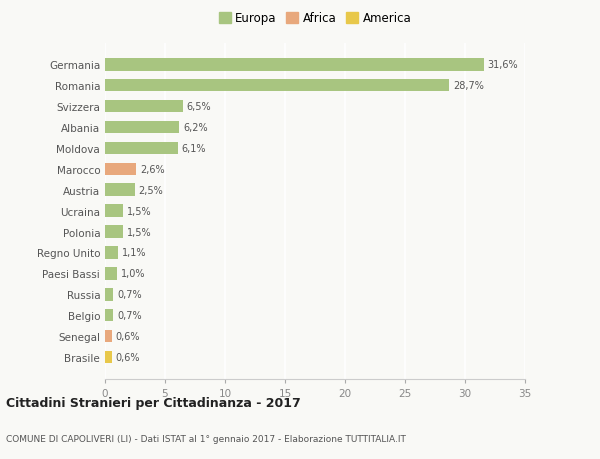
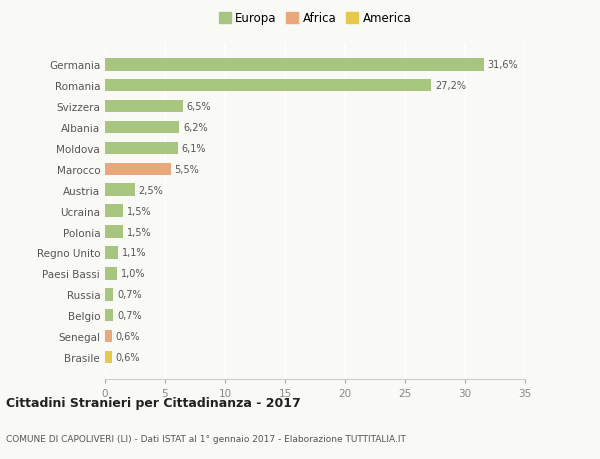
Romania: 28,7% -> 27,2%
Marocco: 2,6% -> 5,5%
